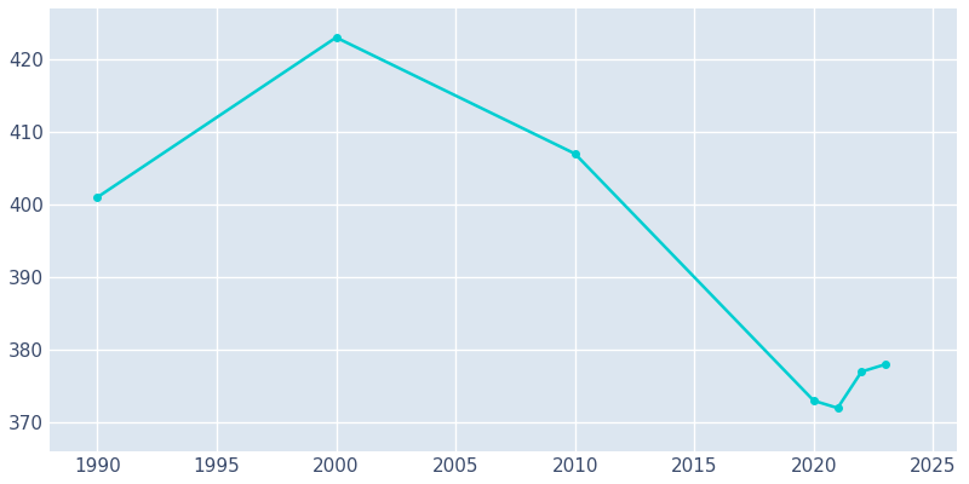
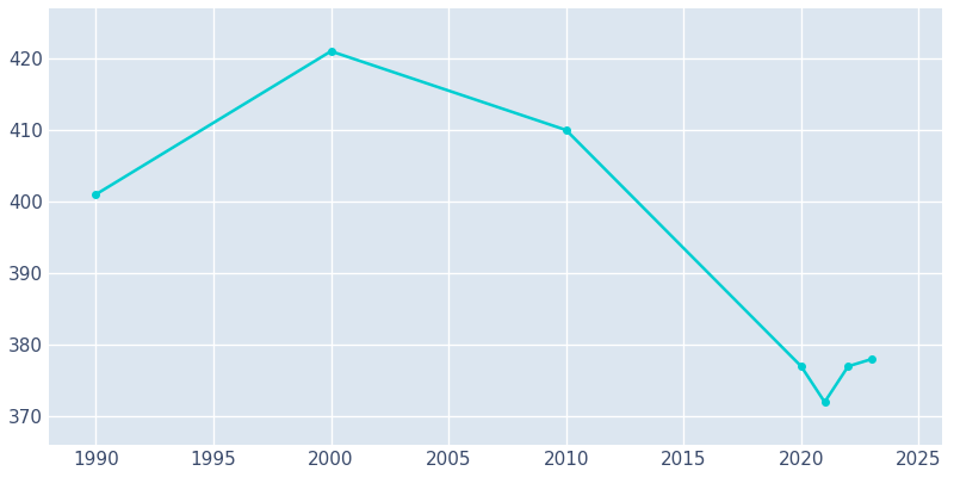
2000: 423 -> 421
2010: 407 -> 410
2020: 373 -> 377
